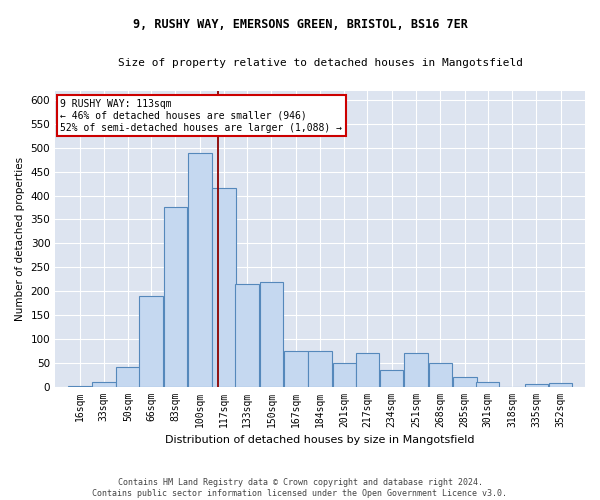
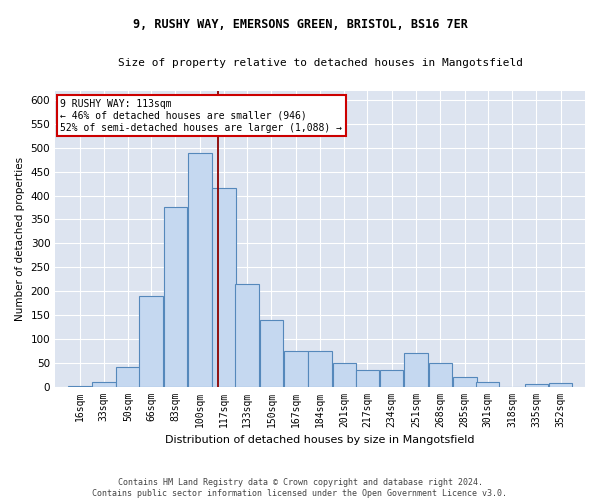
150sqm: 220 -> 140
217sqm: 70 -> 35
